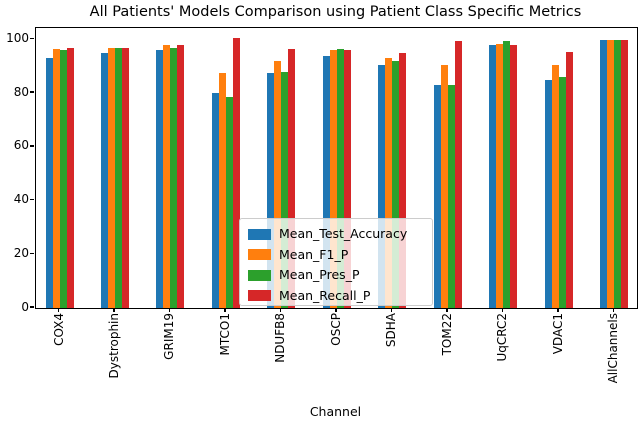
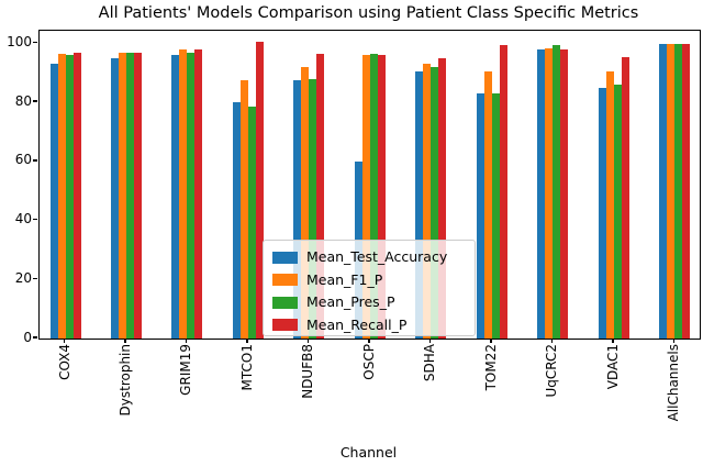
Mean_Test_Accuracy/OSCP: 94 -> 60
